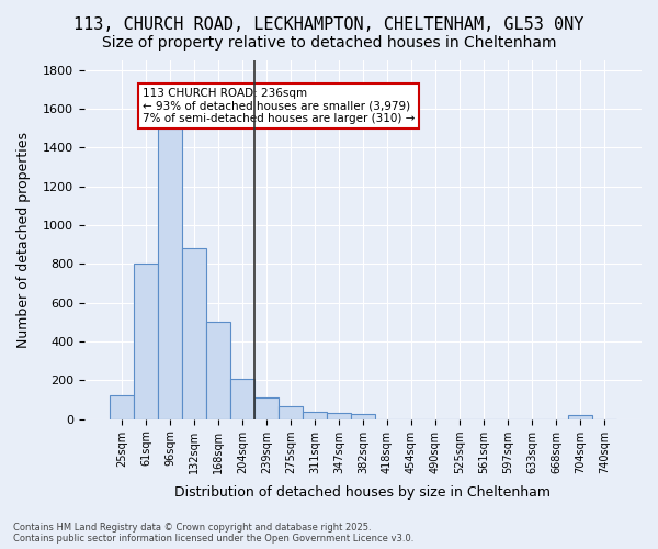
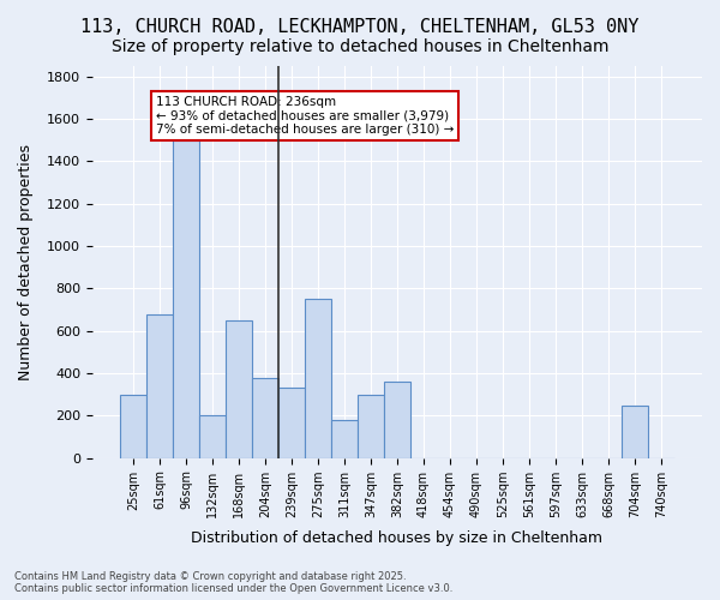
25sqm: 120 -> 300
61sqm: 800 -> 680
132sqm: 880 -> 200
168sqm: 500 -> 650
204sqm: 210 -> 380
239sqm: 110 -> 330
275sqm: 60 -> 750
311sqm: 40 -> 180
347sqm: 30 -> 300
382sqm: 20 -> 360
704sqm: 20 -> 250
